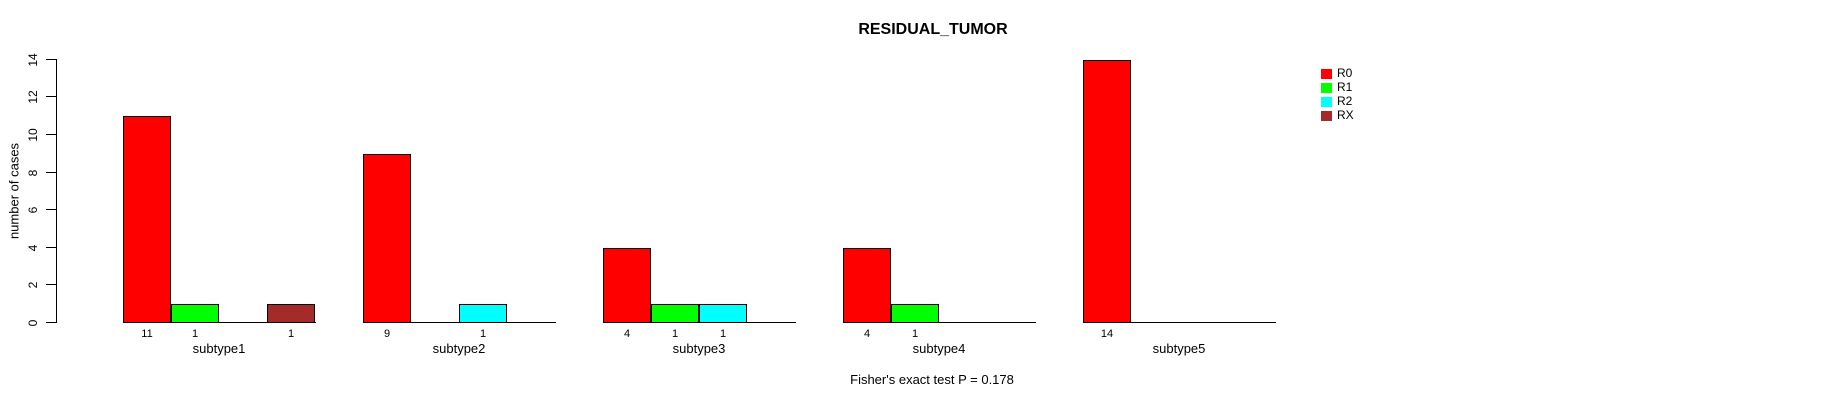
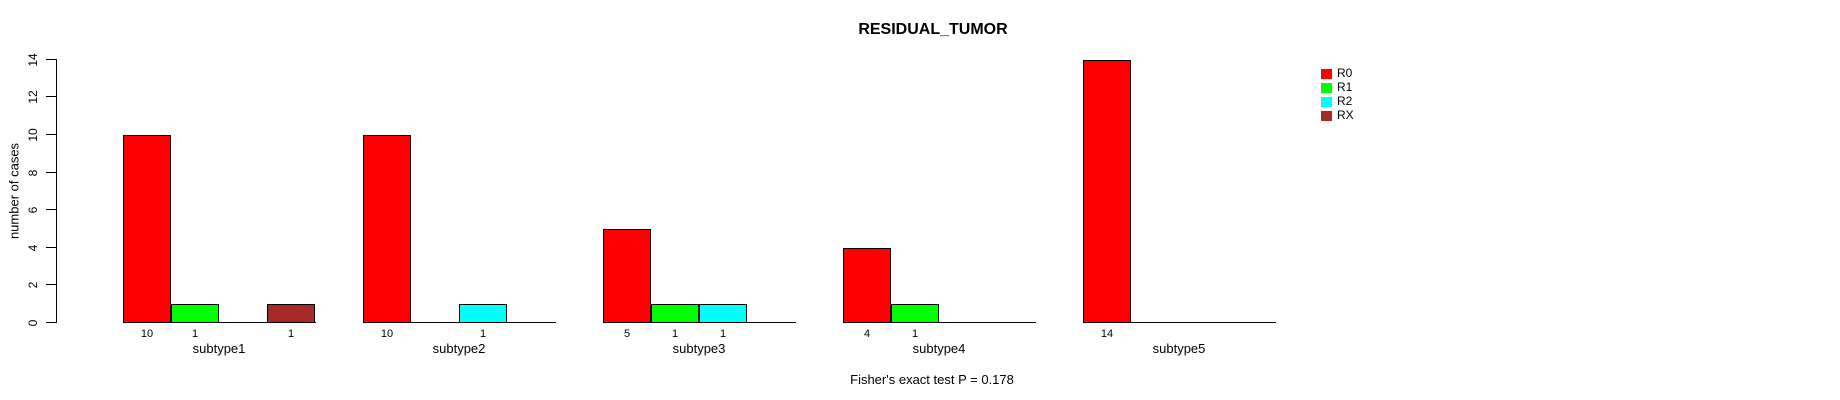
R0/subtype1: 11 -> 10
R0/subtype2: 9 -> 10
R0/subtype3: 4 -> 5
